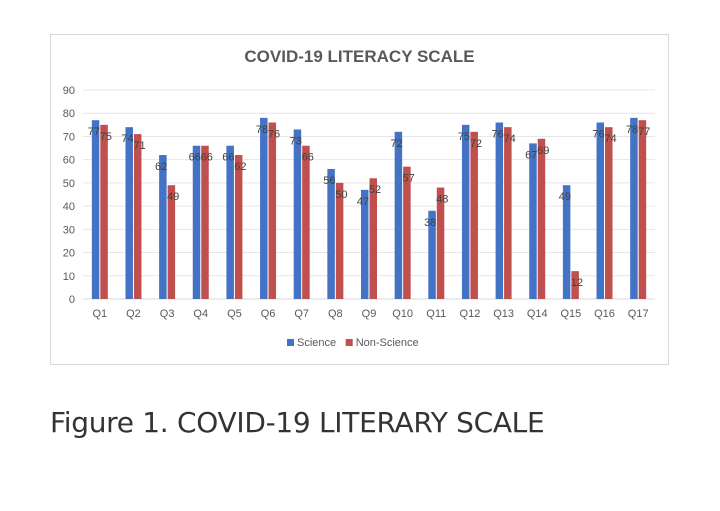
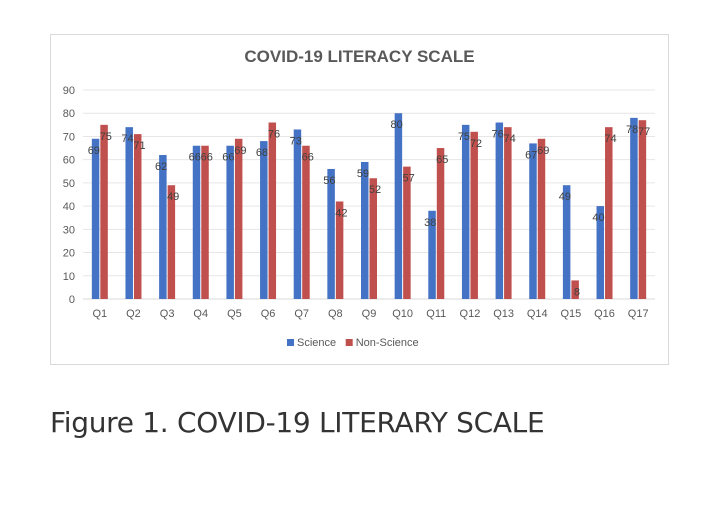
Science/Q1: 77 -> 69
Non-Science/Q5: 62 -> 69
Science/Q6: 78 -> 68
Non-Science/Q8: 50 -> 42
Science/Q9: 47 -> 59
Science/Q10: 72 -> 80
Non-Science/Q11: 48 -> 65
Non-Science/Q15: 12 -> 8
Science/Q16: 76 -> 40
